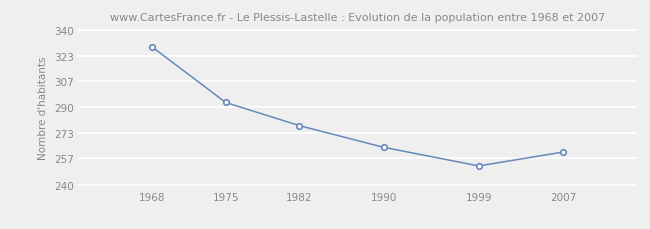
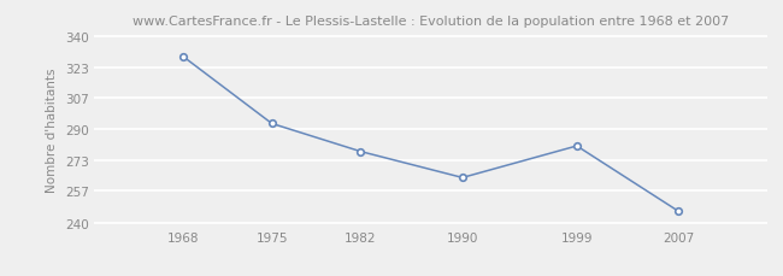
1999: 252 -> 281
2007: 261 -> 246
